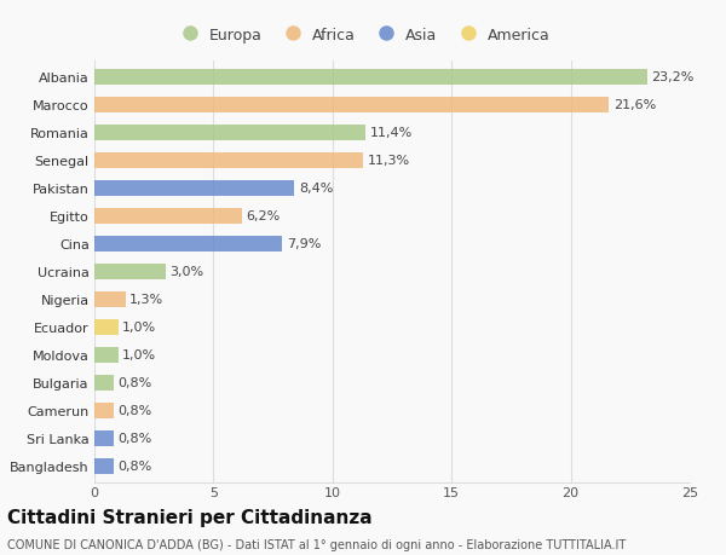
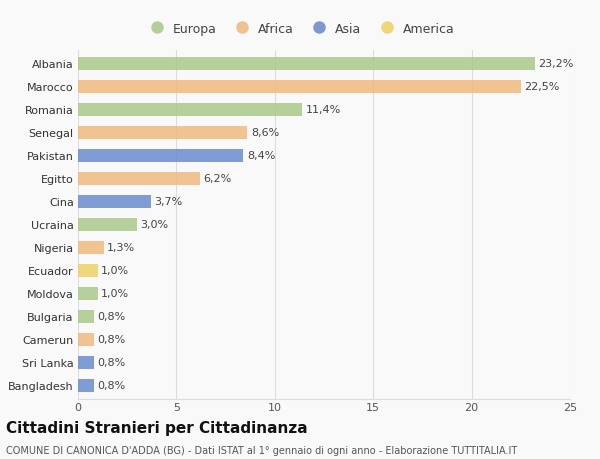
Marocco: 21,6% -> 22,5%
Senegal: 11,3% -> 8,6%
Cina: 7,9% -> 3,7%
